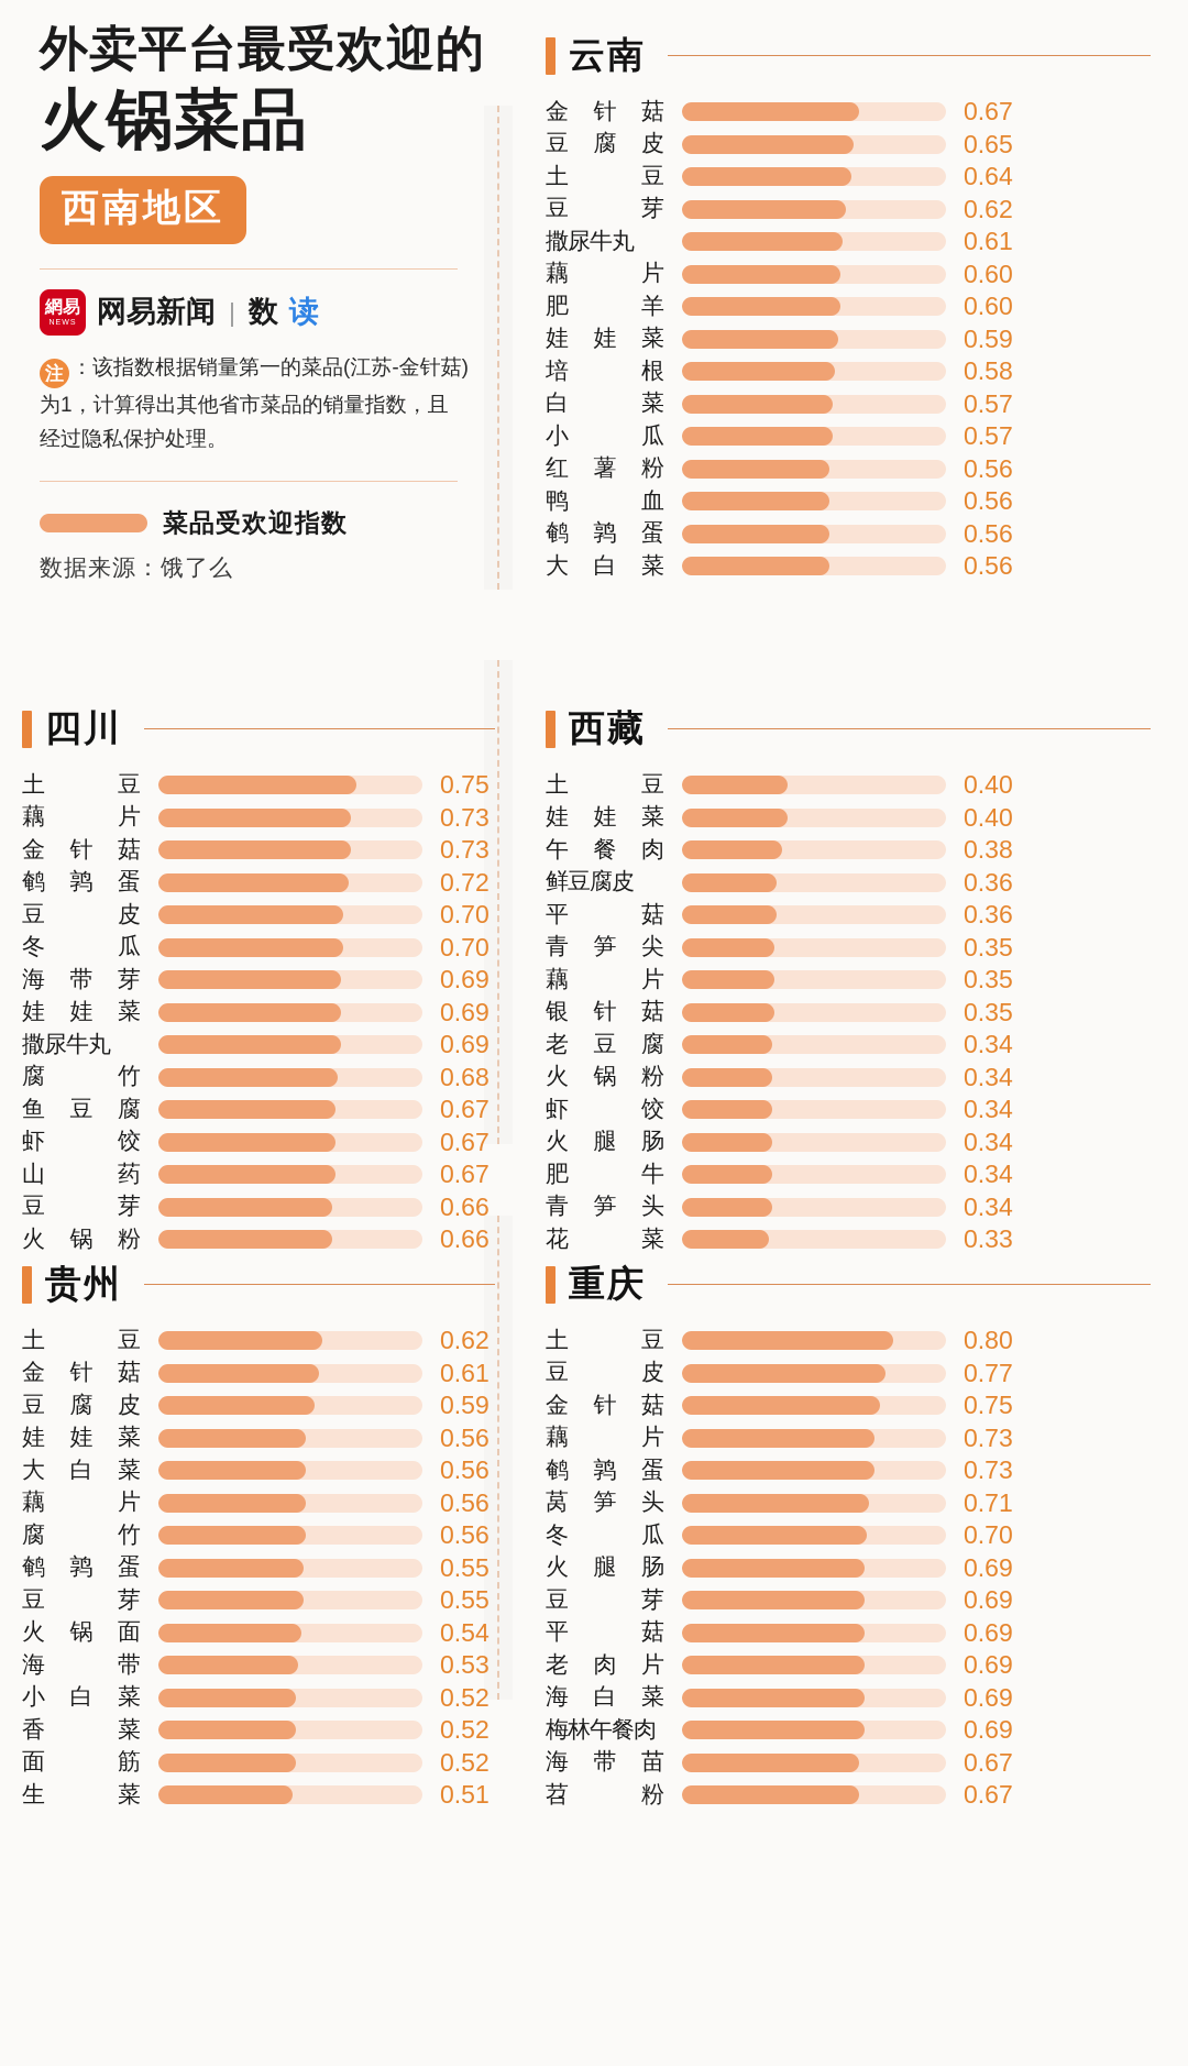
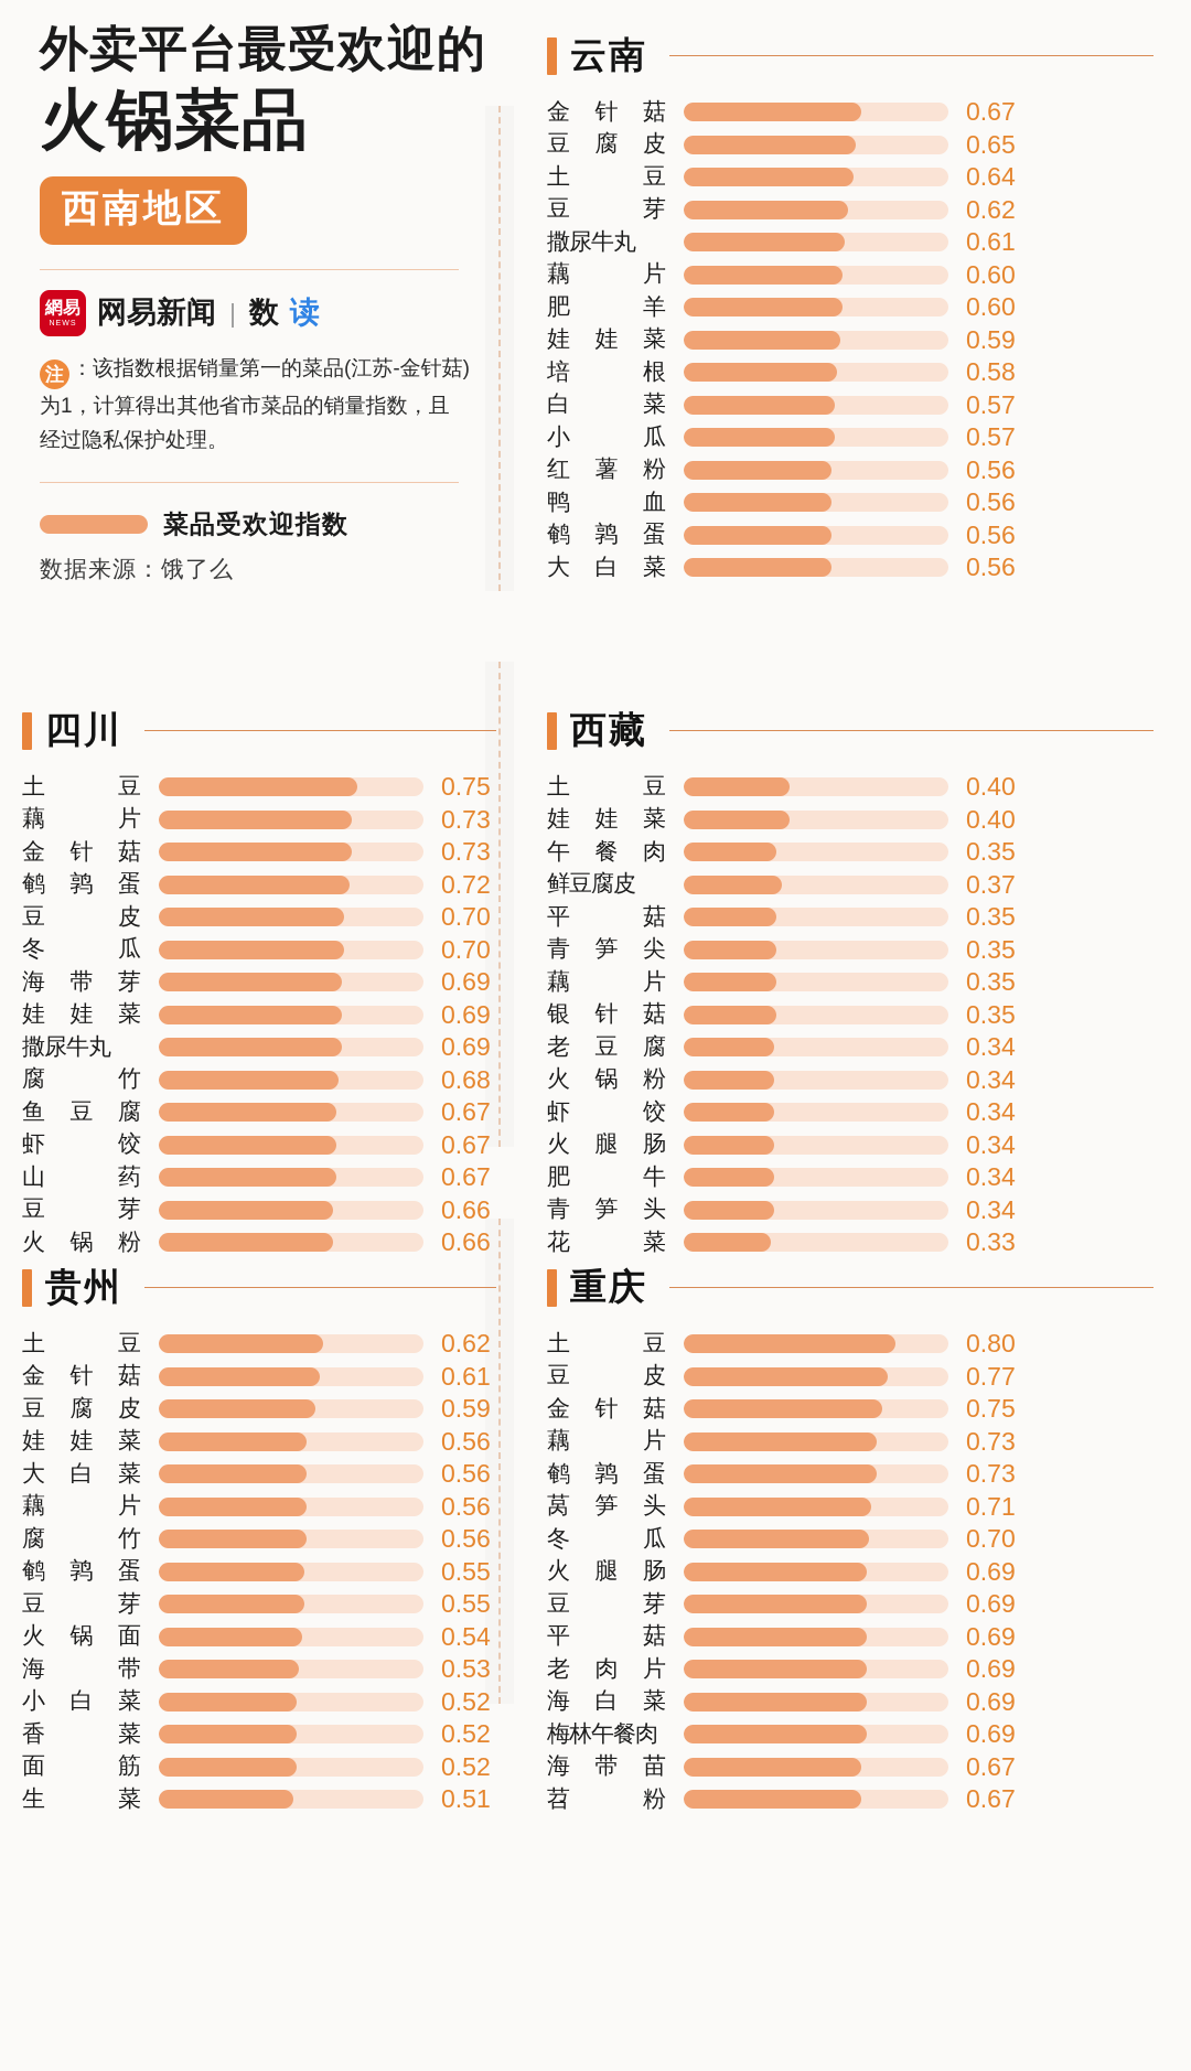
西藏/午 餐 肉: 0.38 -> 0.35
西藏/鲜豆腐皮: 0.36 -> 0.37
西藏/平 菇: 0.36 -> 0.35
